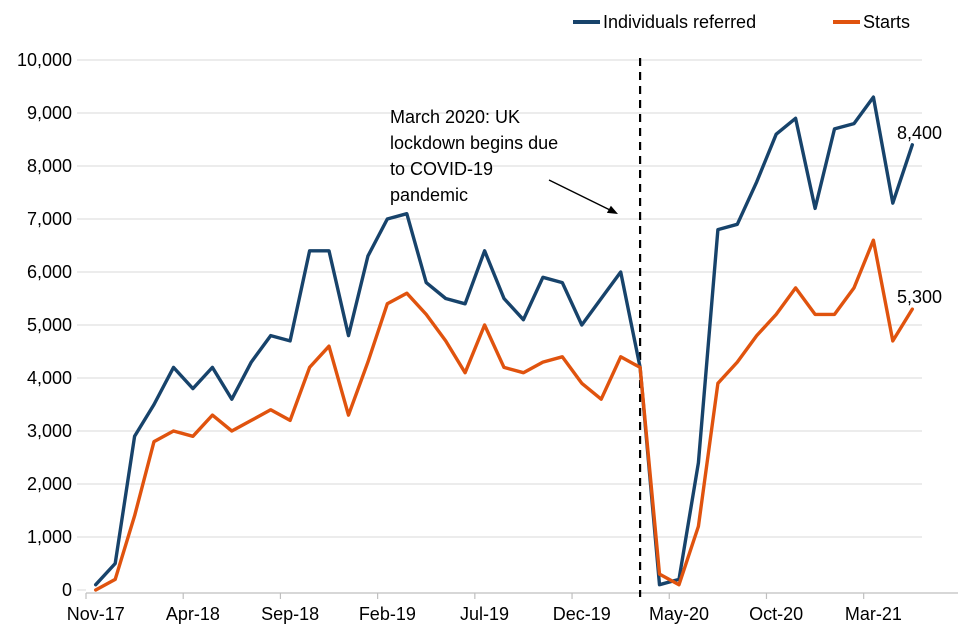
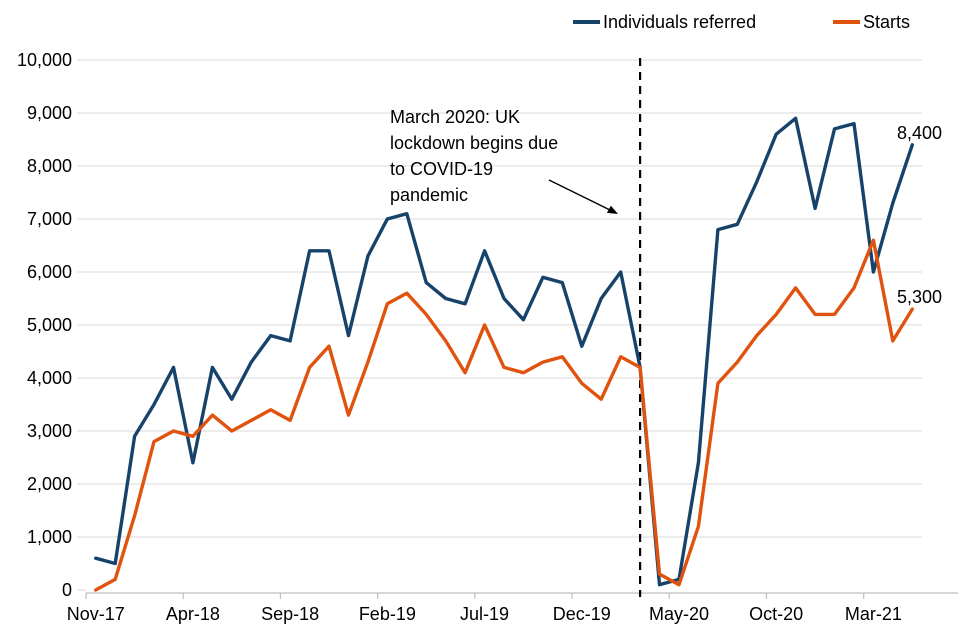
Individuals referred/Nov-17: 100 -> 600
Individuals referred/Apr-18: 3800 -> 2400
Individuals referred/Dec-19: 5000 -> 4600
Individuals referred/Mar-21: 9300 -> 6000
